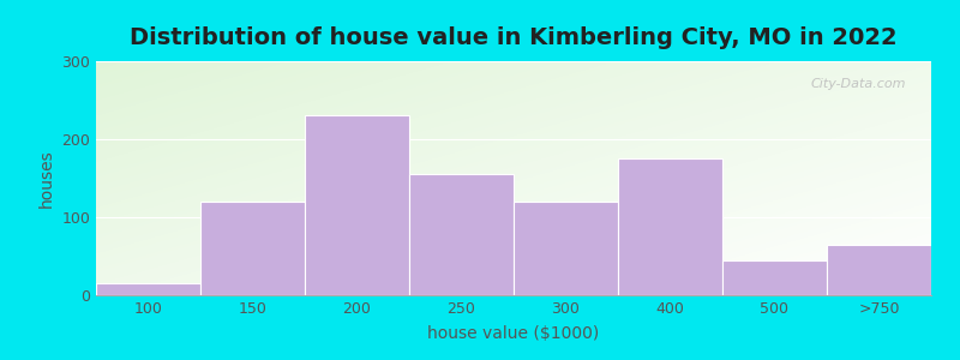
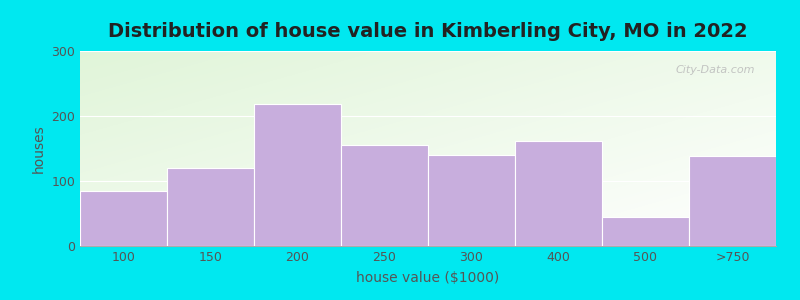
100: 15 -> 84
200: 230 -> 218
300: 120 -> 140
400: 175 -> 162
>750: 65 -> 138
